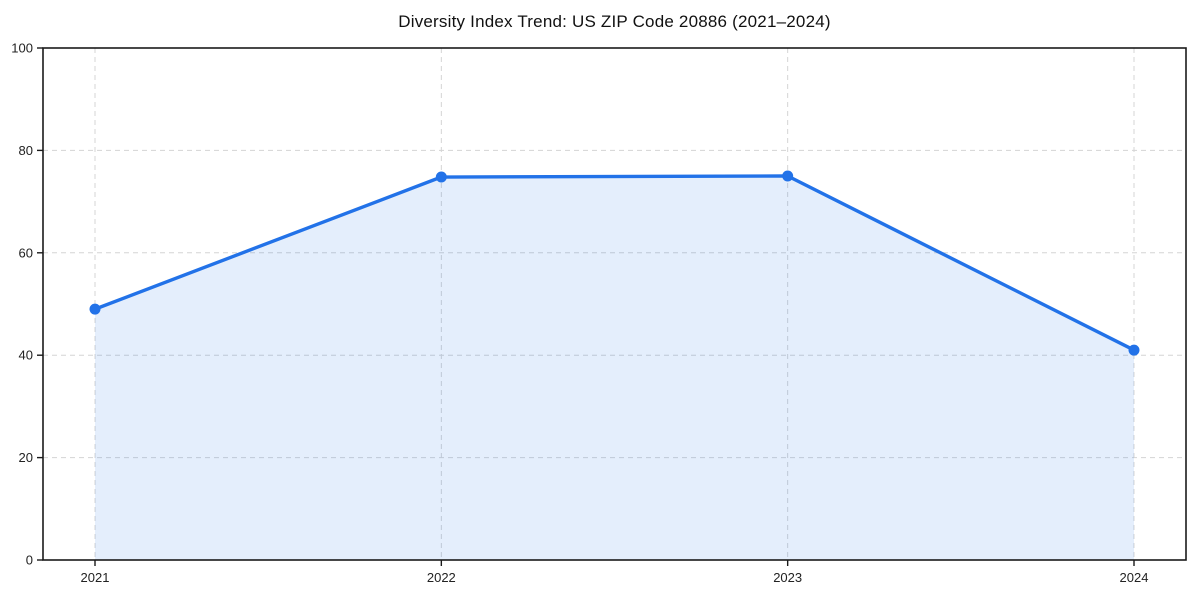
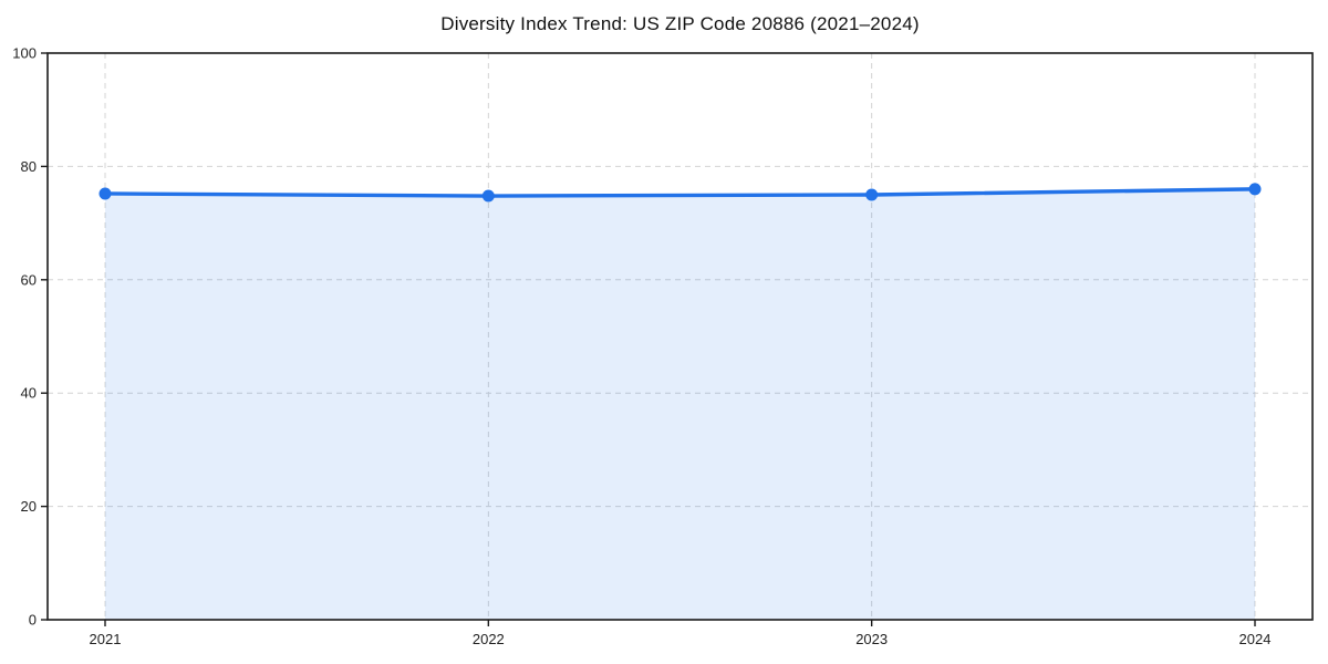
2021: 49 -> 75
2024: 41 -> 76
